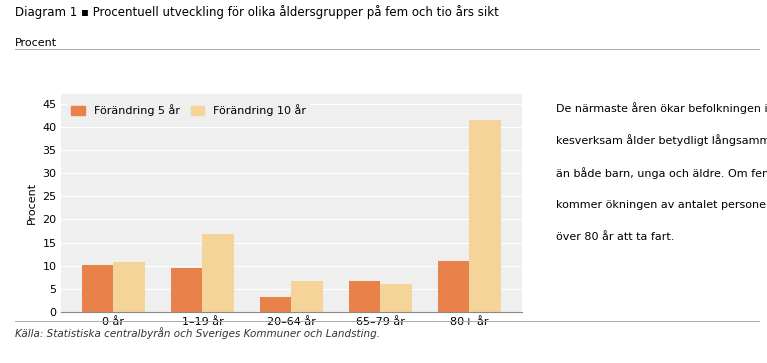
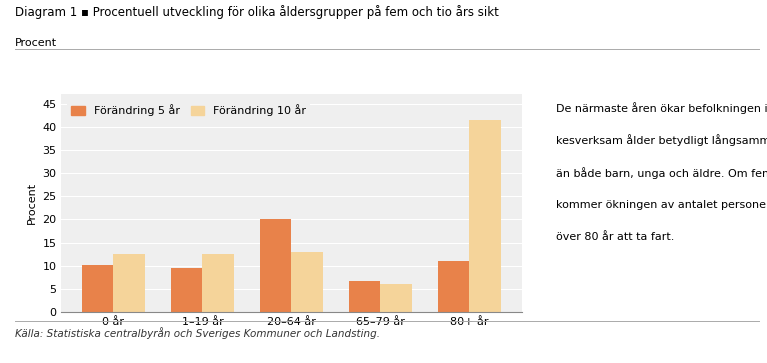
Förändring 10 år/0 år: 10.8 -> 12.5
Förändring 10 år/1–19 år: 16.8 -> 12.5
Förändring 5 år/20–64 år: 3.2 -> 20.0
Förändring 10 år/20–64 år: 6.7 -> 13.0
